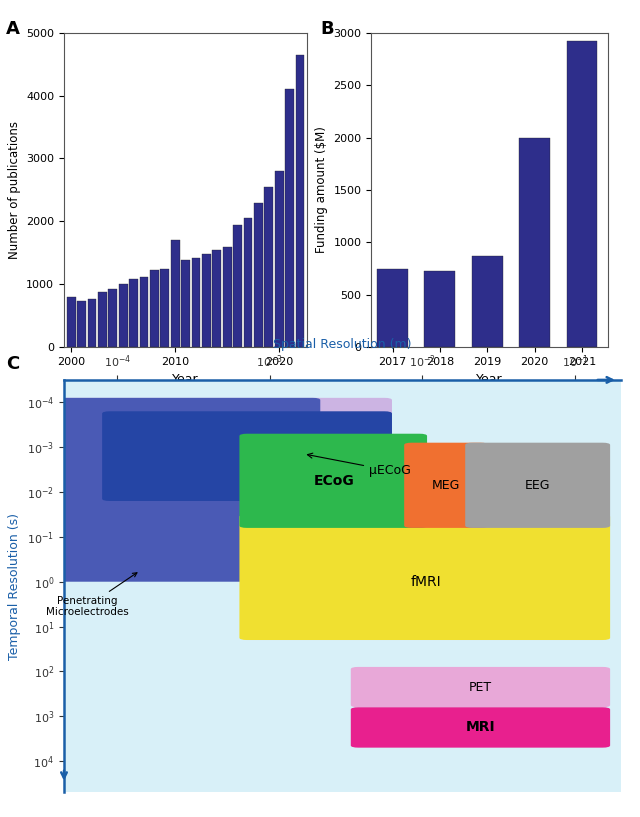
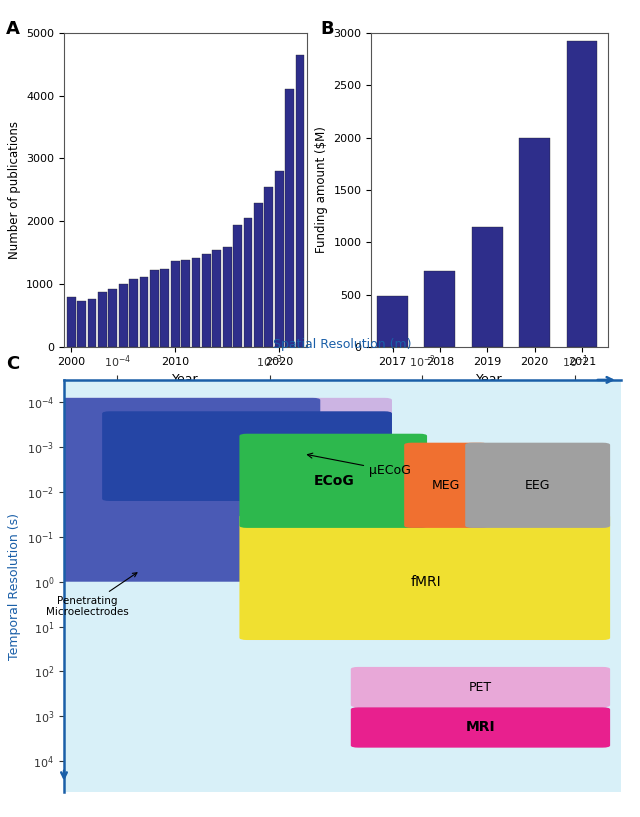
2010: 1700 -> 1370
2017: 750 -> 490
2019: 870 -> 1150
